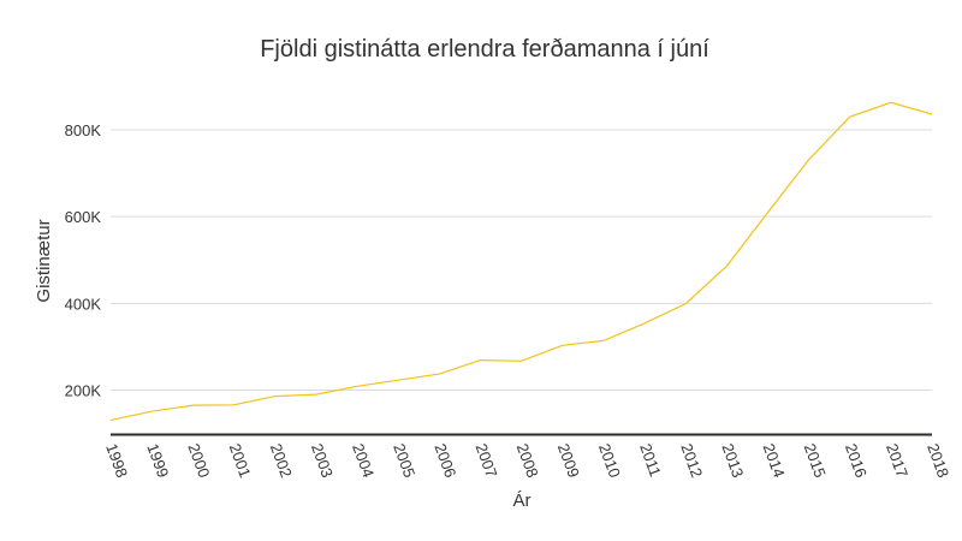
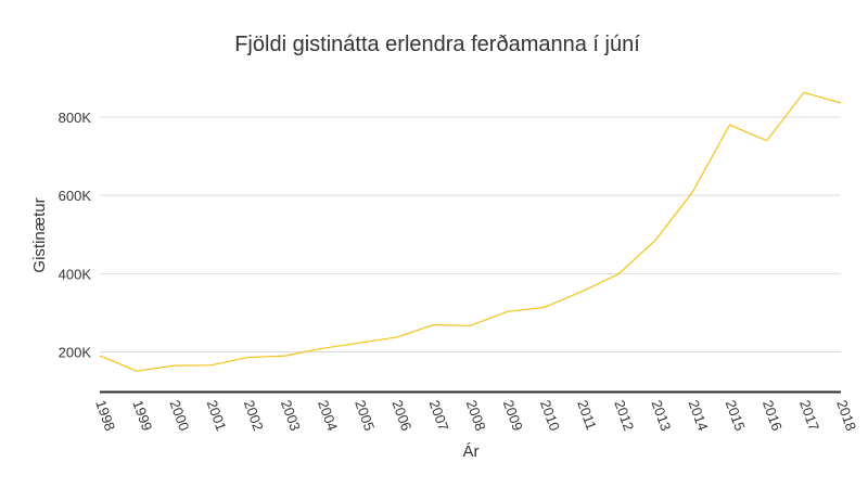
1998: 130K -> 190K
2015: 730K -> 780K
2016: 830K -> 740K
